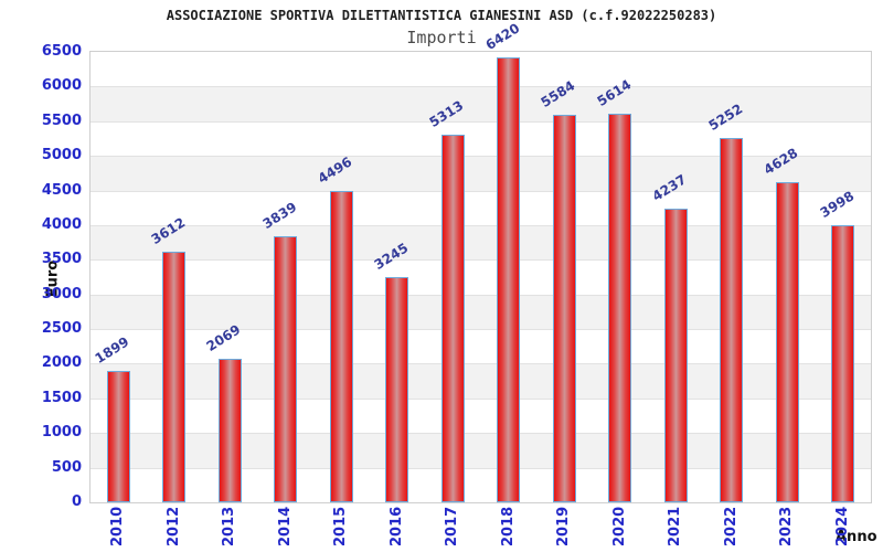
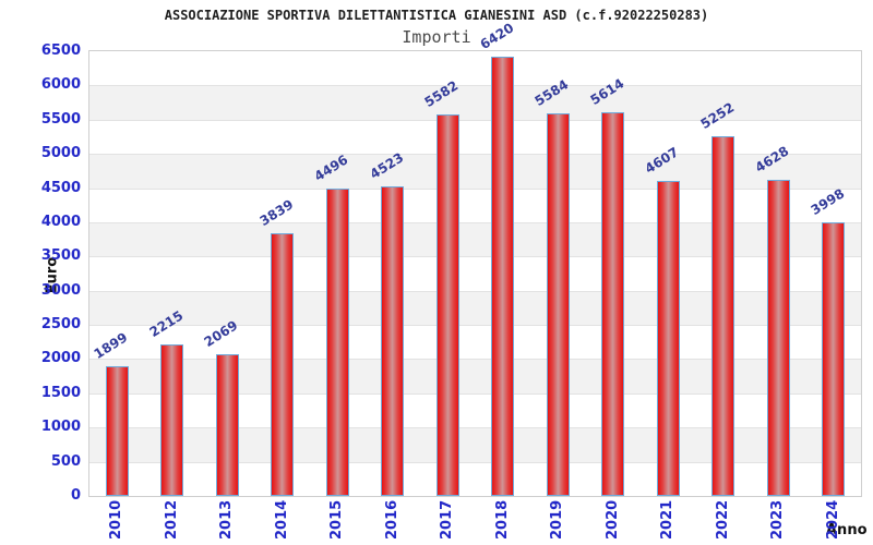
2012: 3612 -> 2215
2016: 3245 -> 4523
2017: 5313 -> 5582
2021: 4237 -> 4607
